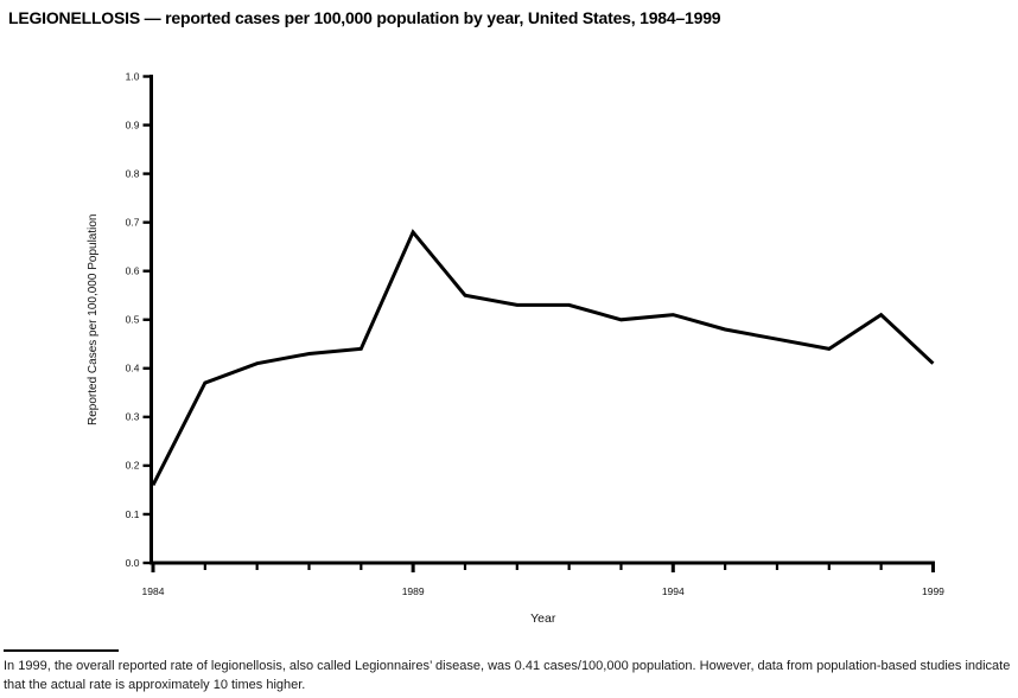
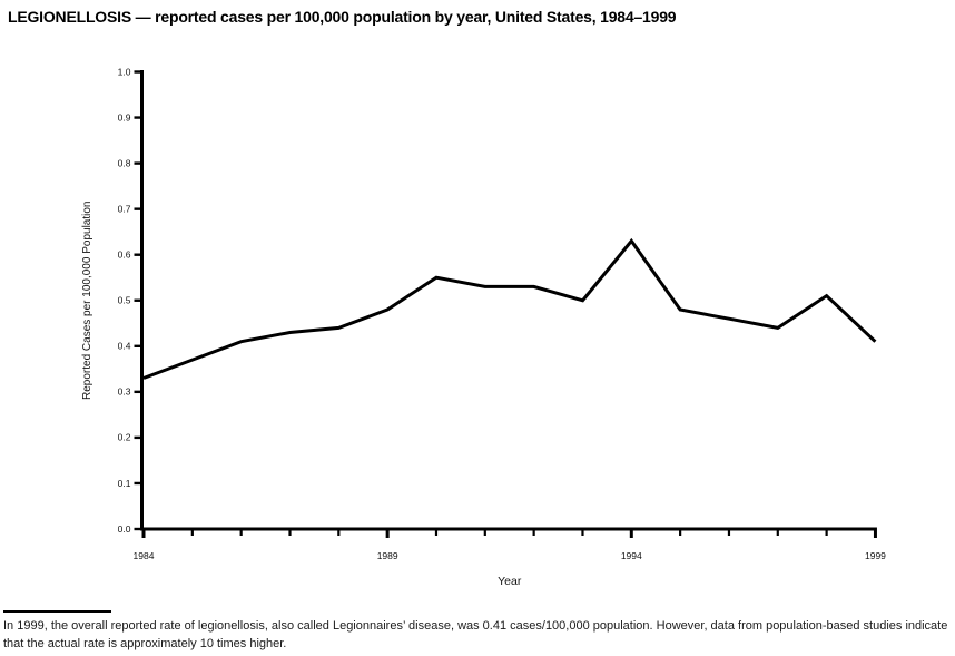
1984: 0.16 -> 0.33
1989: 0.68 -> 0.48
1994: 0.51 -> 0.63
